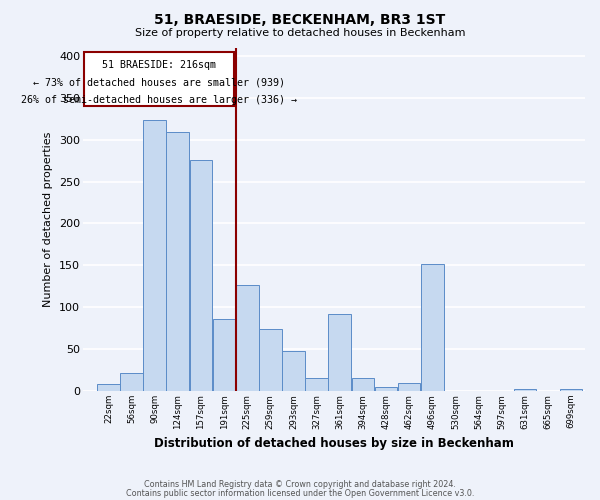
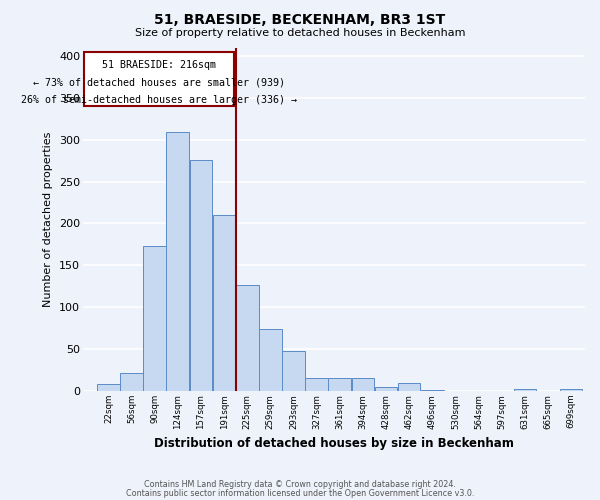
90sqm: 324 -> 173
191sqm: 86 -> 210
361sqm: 92 -> 16
496sqm: 152 -> 1
